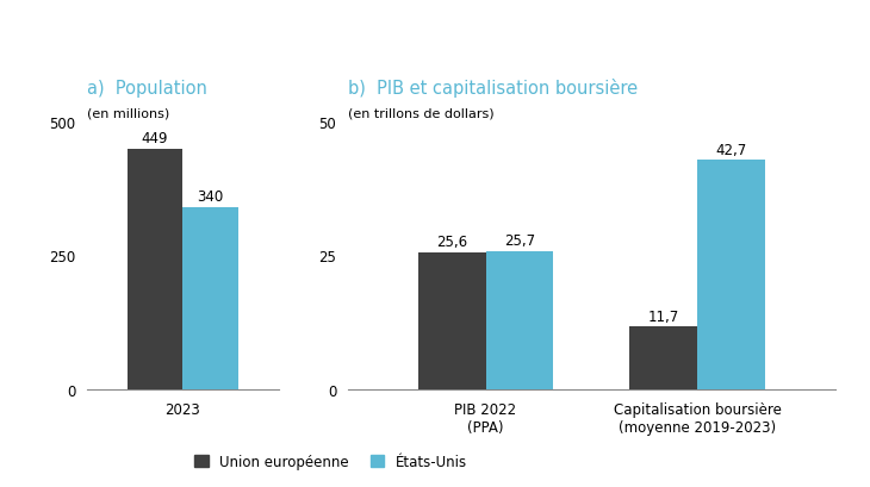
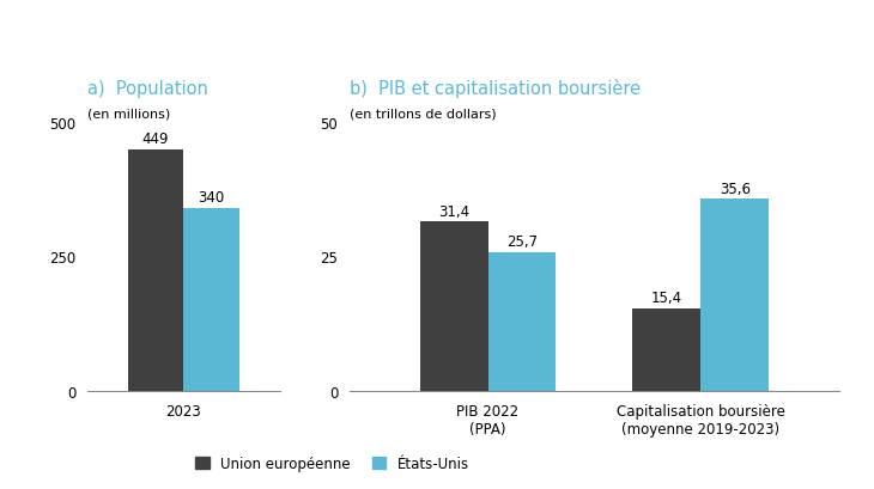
Union européenne/PIB 2022 (PPA): 25,6 -> 31,4
Union européenne/Capitalisation boursière (moyenne 2019-2023): 11,7 -> 15,4
États-Unis/Capitalisation boursière (moyenne 2019-2023): 42,7 -> 35,6
